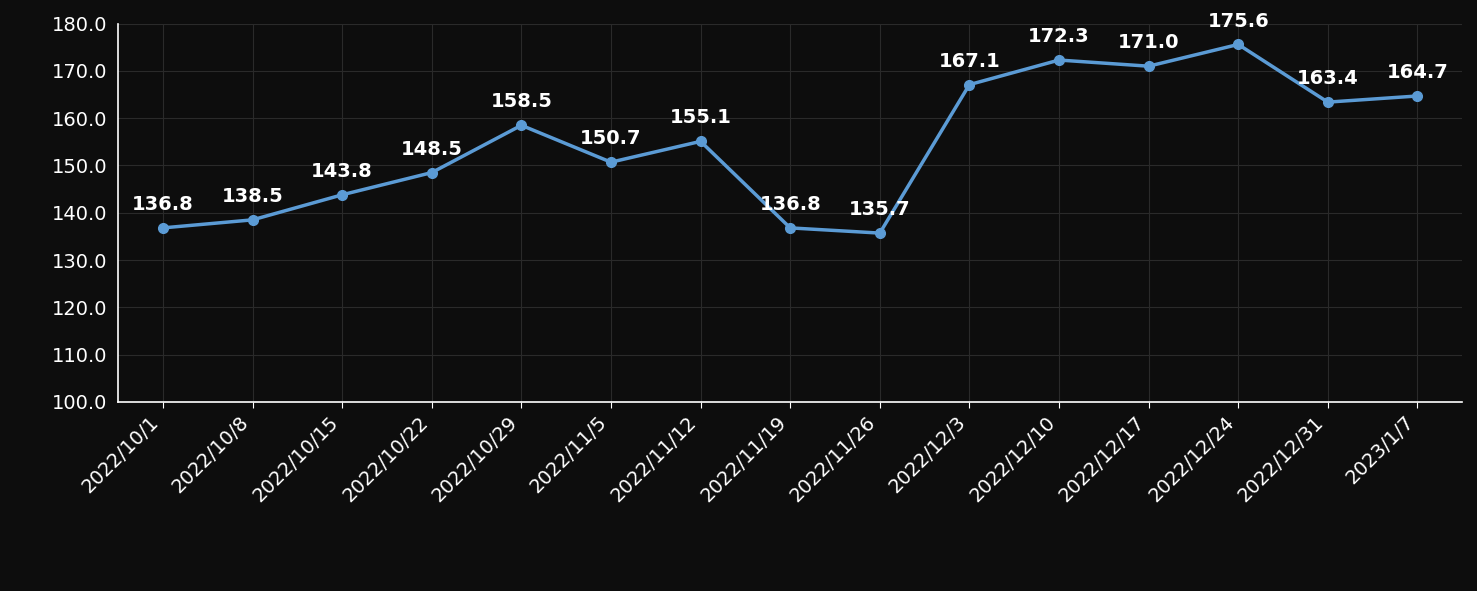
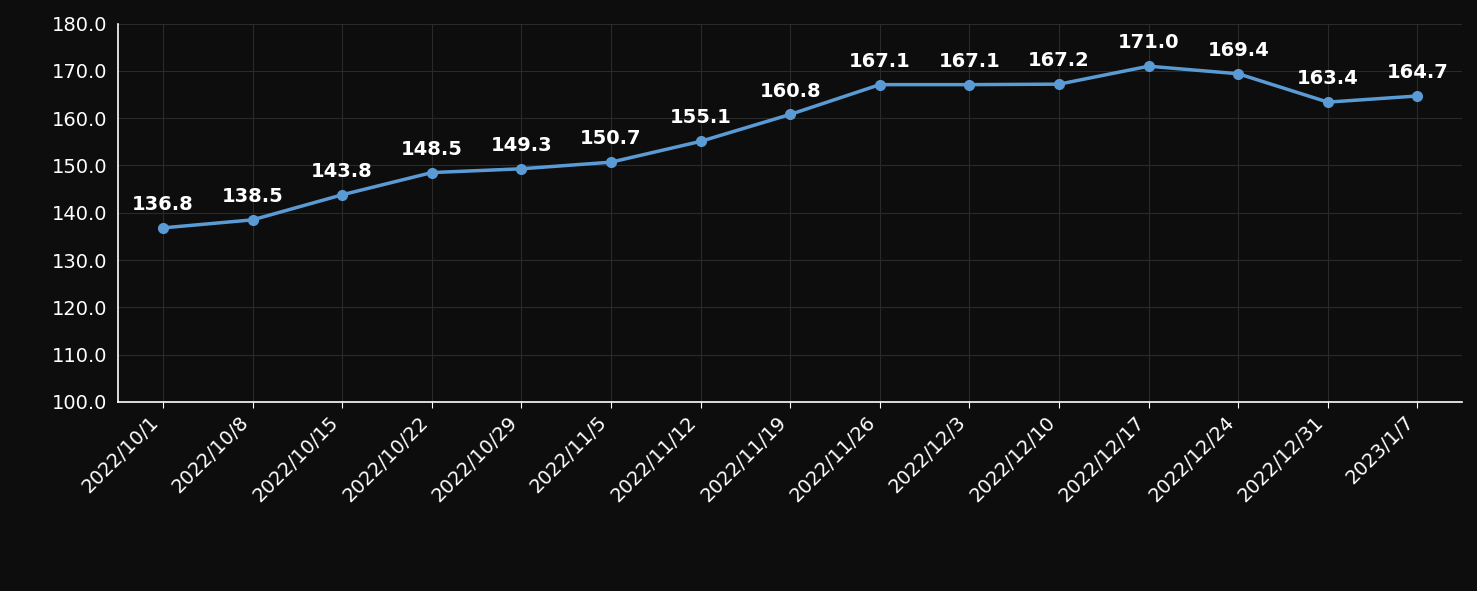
2022/10/29: 158.5 -> 149.3
2022/11/19: 136.8 -> 160.8
2022/11/26: 135.7 -> 167.1
2022/12/10: 172.3 -> 167.2
2022/12/24: 175.6 -> 169.4
